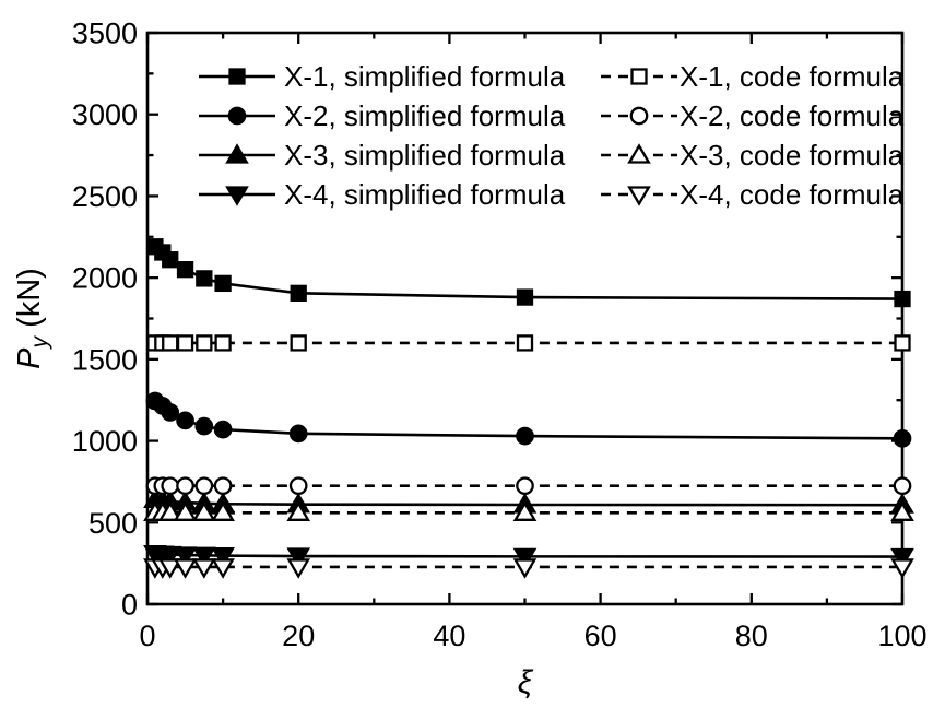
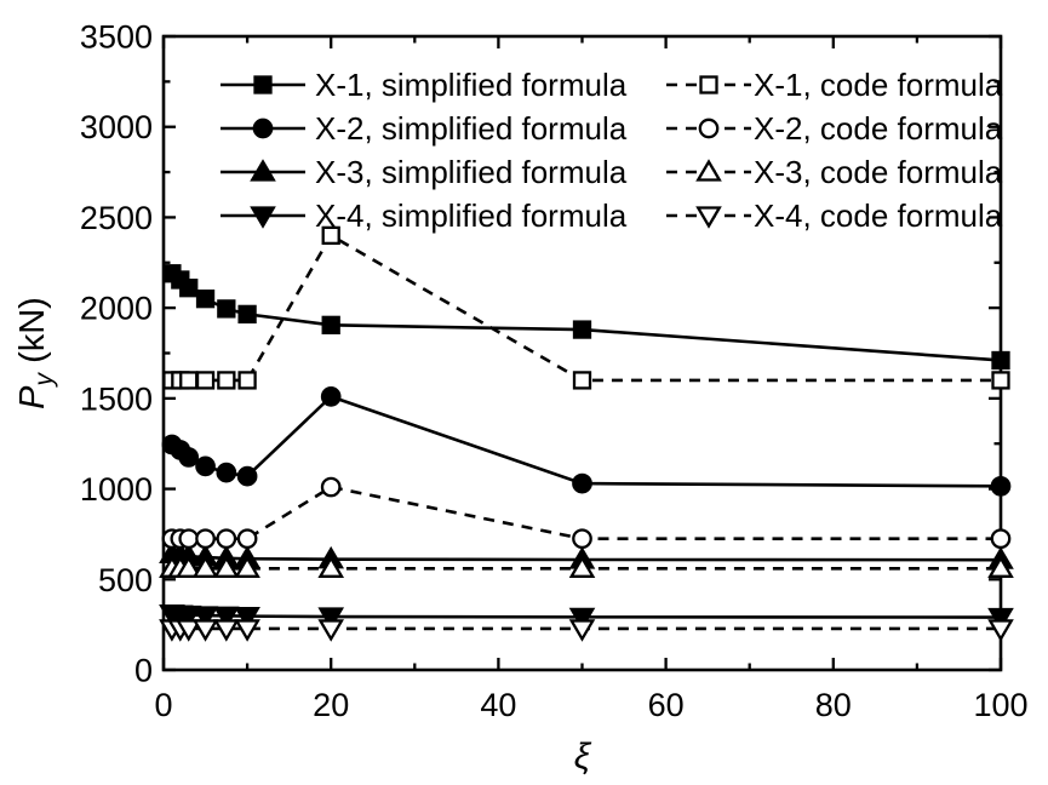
X-2, simplified formula/20: 1040 -> 1510
X-1, code formula/20: 1600 -> 2400
X-2, code formula/20: 720 -> 1010
X-1, simplified formula/100: 1870 -> 1710
